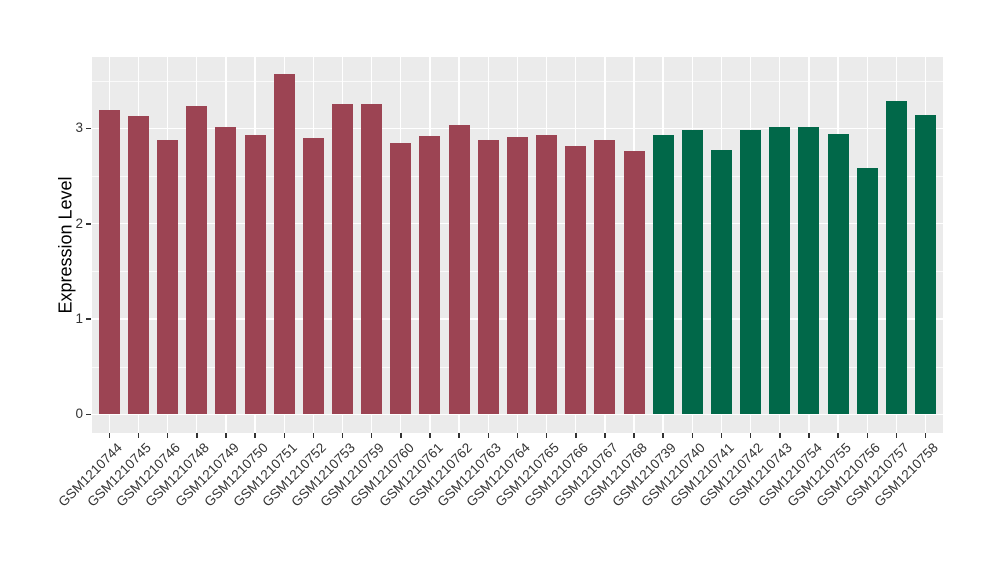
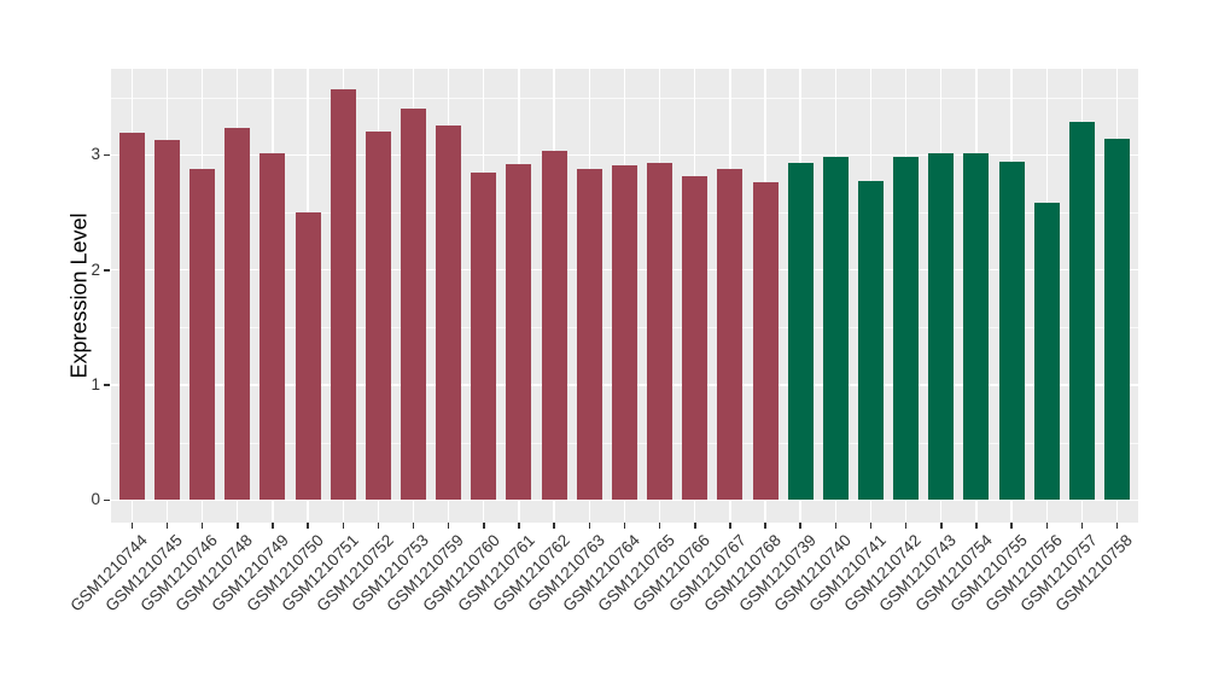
GSM1210750: 2.9 -> 2.5
GSM1210752: 2.9 -> 3.2
GSM1210753: 3.3 -> 3.4
